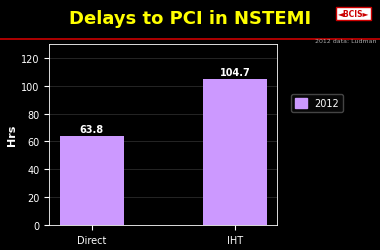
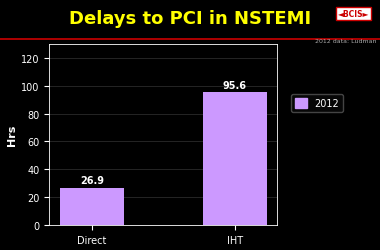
Direct: 63.8 -> 26.9
IHT: 104.7 -> 95.6
